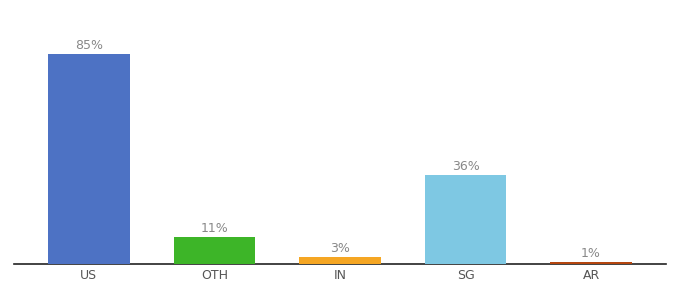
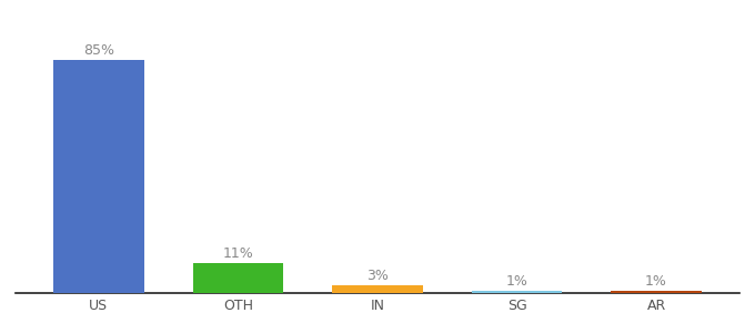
SG: 36% -> 1%
